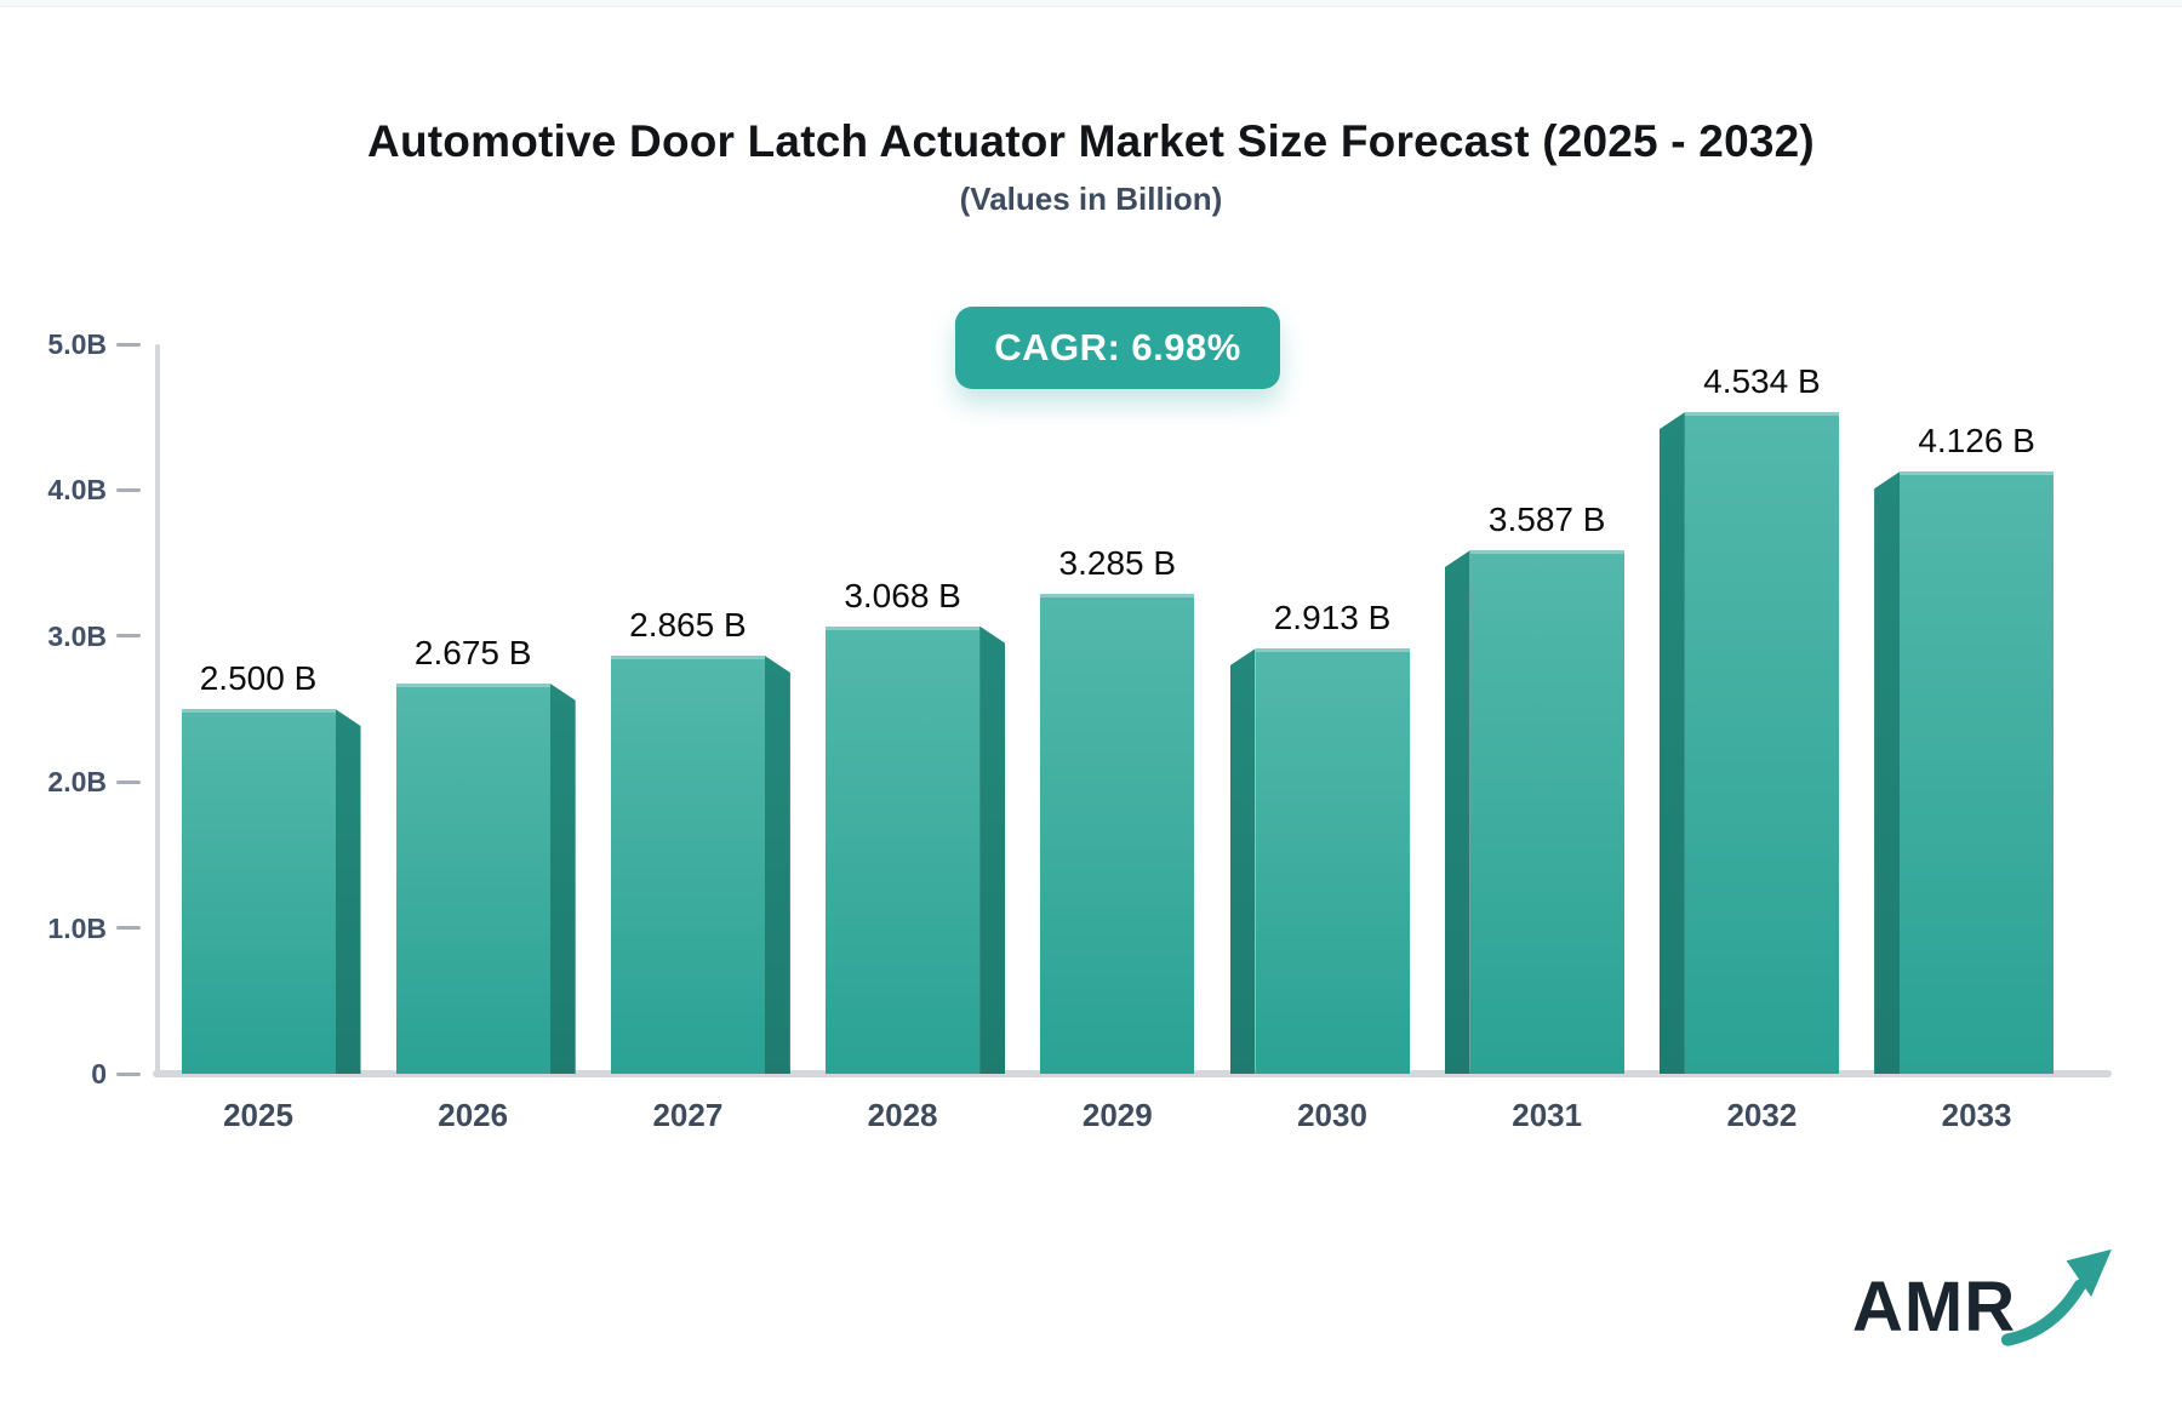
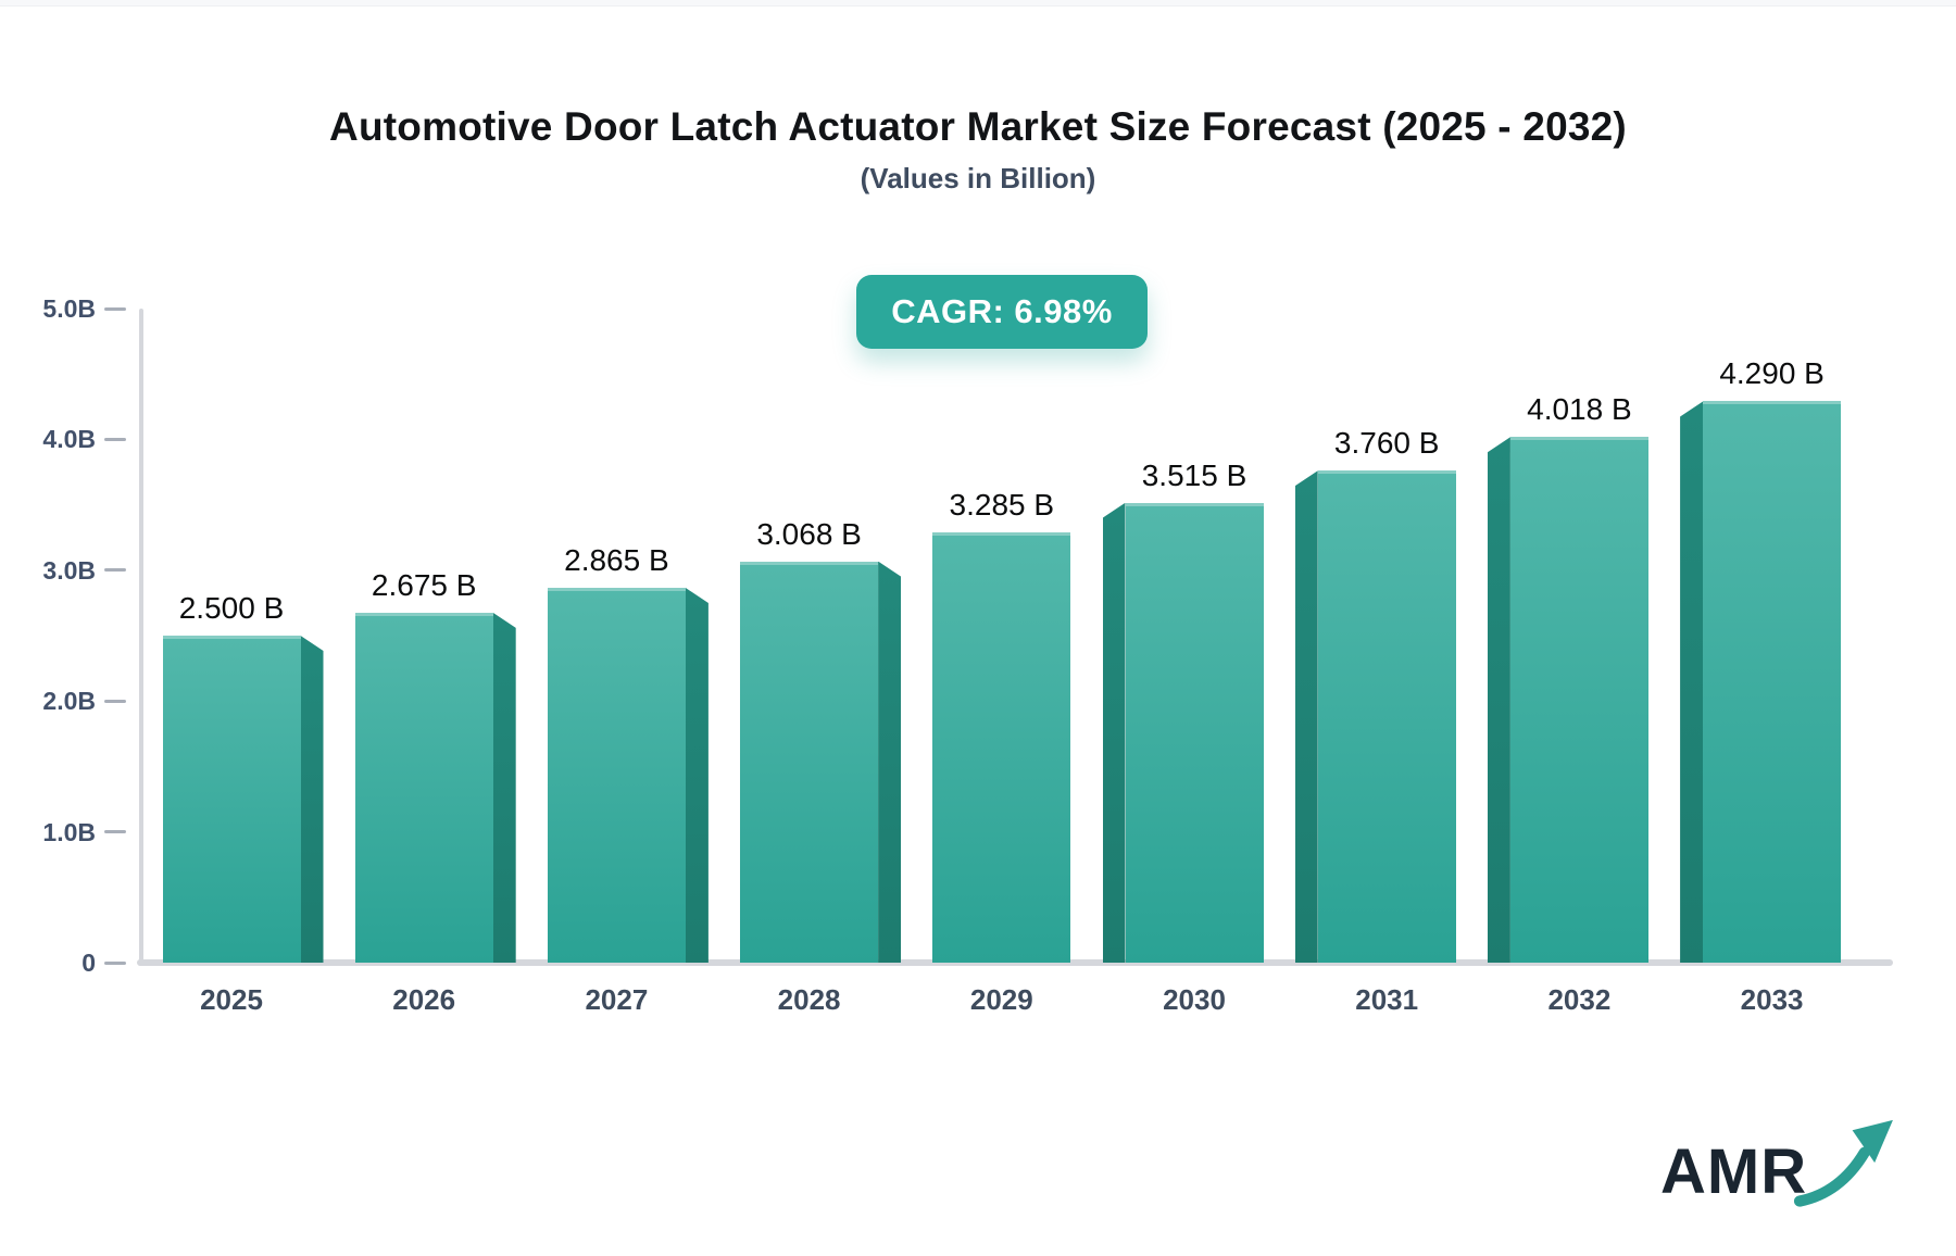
2030: 2.913 -> 3.515
2031: 3.587 -> 3.760
2032: 4.534 -> 4.018
2033: 4.126 -> 4.290
